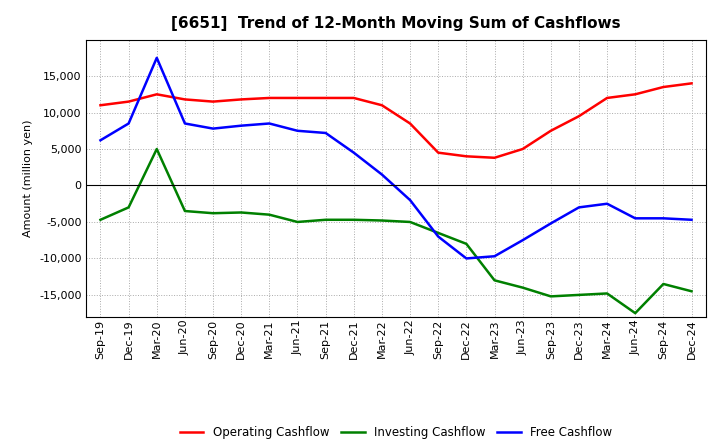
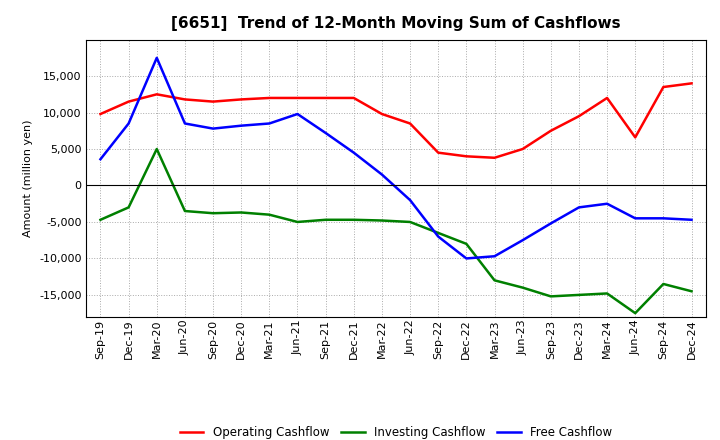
Operating Cashflow/Sep-19: 11,000 -> 9,800
Free Cashflow/Sep-19: 6,200 -> 3,600
Free Cashflow/Jun-21: 7,500 -> 9,800
Operating Cashflow/Mar-22: 11,000 -> 9,800
Operating Cashflow/Jun-24: 12,500 -> 6,600
